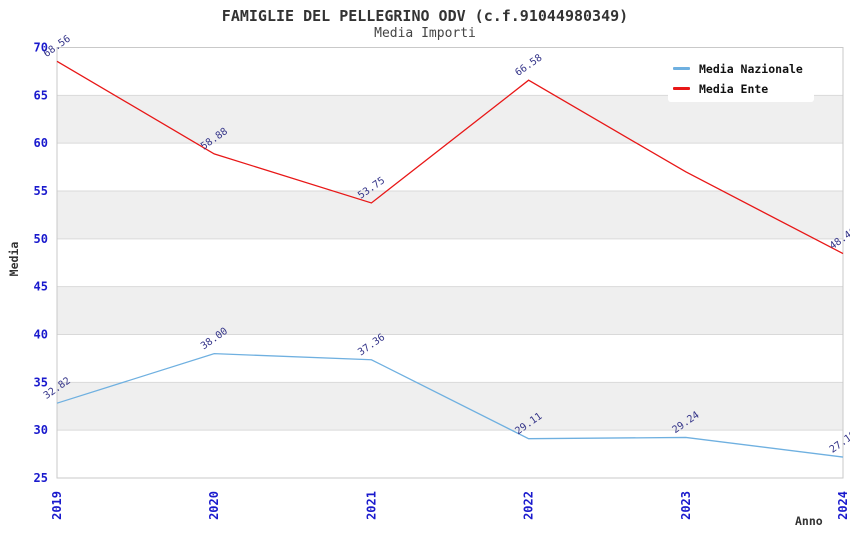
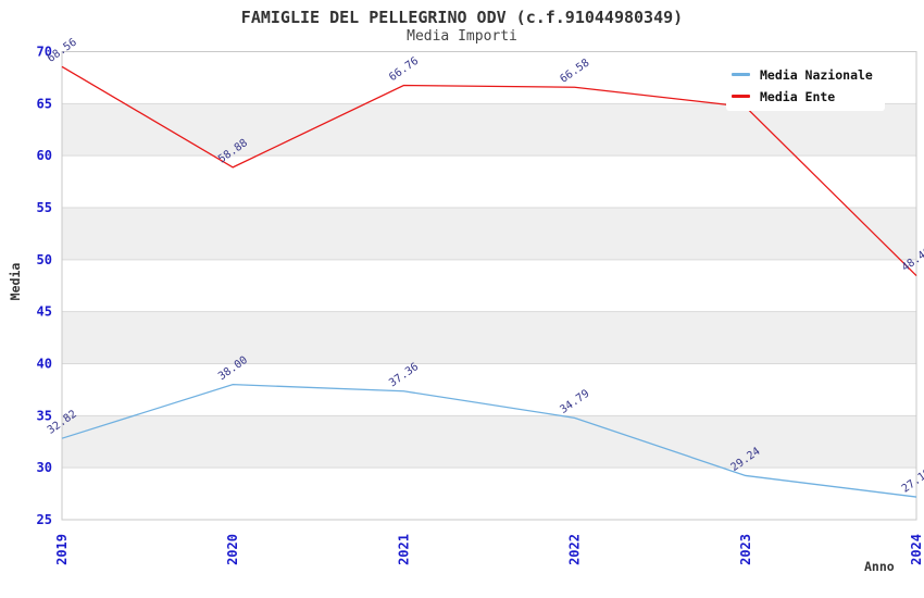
Media Ente/2021: 53.75 -> 66.76
Media Nazionale/2022: 29.11 -> 34.79
Media Ente/2023: 57 -> 65
